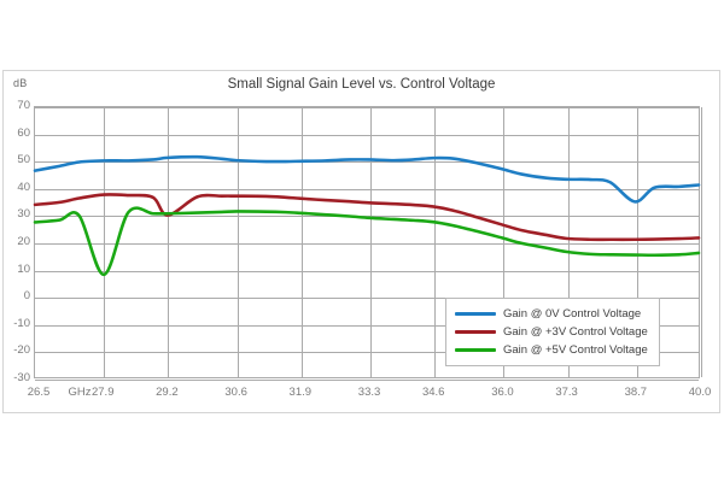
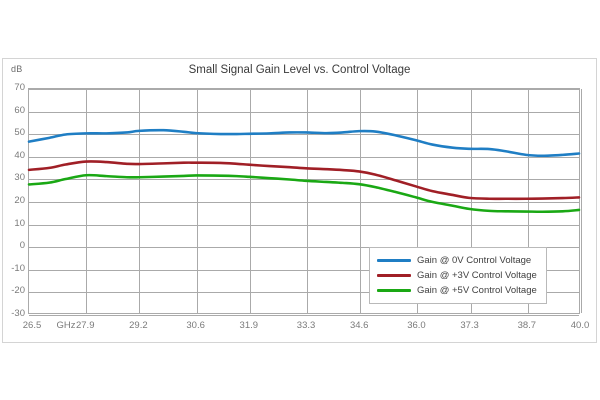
Gain @ +5V Control Voltage/27.9: 8 -> 32
Gain @ +3V Control Voltage/29.2: 30 -> 36
Gain @ 0V Control Voltage/38.7: 35 -> 41
